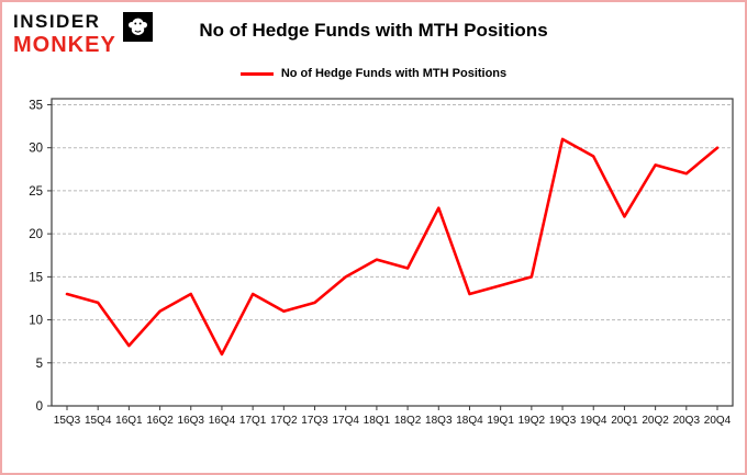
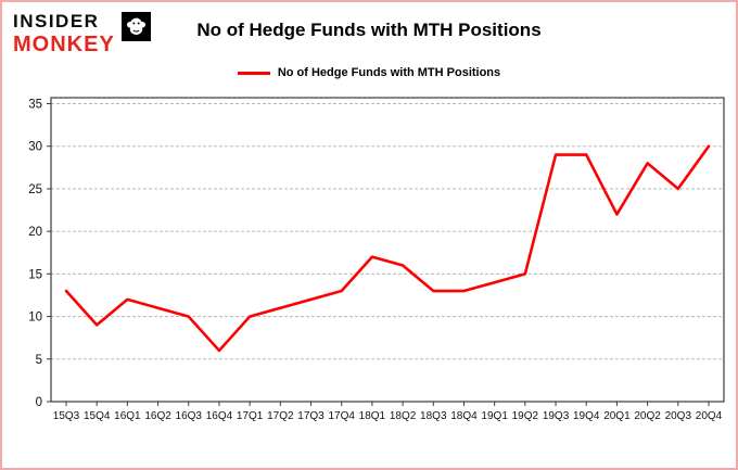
15Q4: 12 -> 9
16Q1: 7 -> 12
16Q3: 13 -> 10
17Q1: 13 -> 10
17Q4: 15 -> 13
18Q3: 23 -> 13
19Q3: 31 -> 29
20Q3: 27 -> 25
